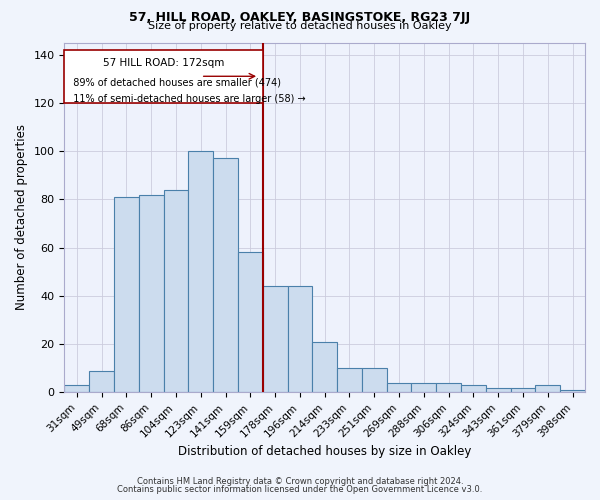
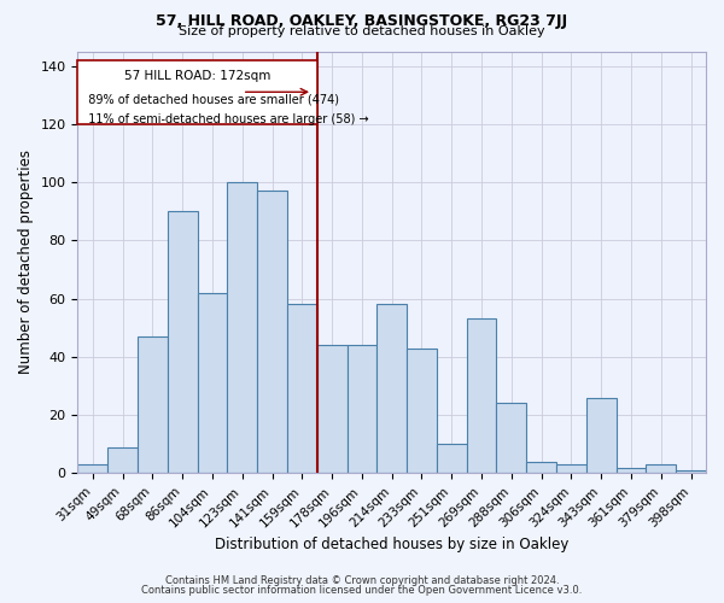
68sqm: 81 -> 47
86sqm: 82 -> 90
104sqm: 84 -> 62
214sqm: 21 -> 58
233sqm: 10 -> 43
269sqm: 4 -> 53
288sqm: 4 -> 24
343sqm: 2 -> 26
